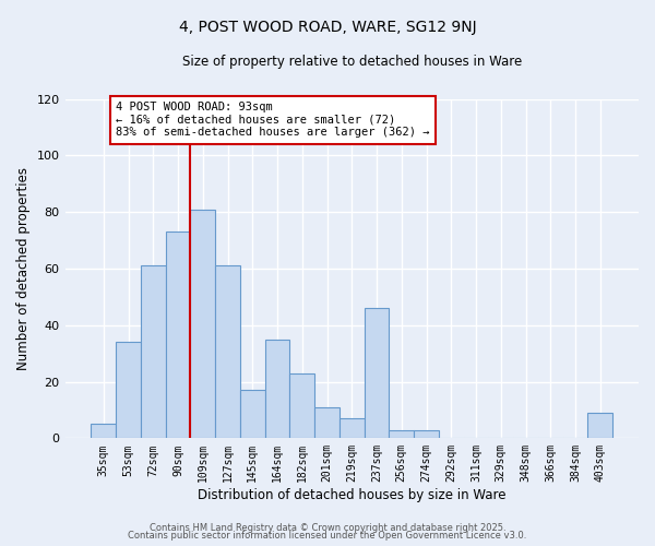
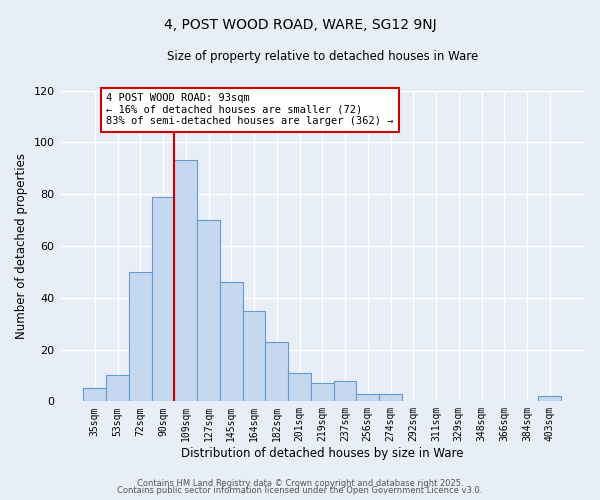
53sqm: 34 -> 10
72sqm: 61 -> 50
90sqm: 73 -> 79
109sqm: 81 -> 93
127sqm: 61 -> 70
145sqm: 17 -> 46
237sqm: 46 -> 8
403sqm: 9 -> 2
